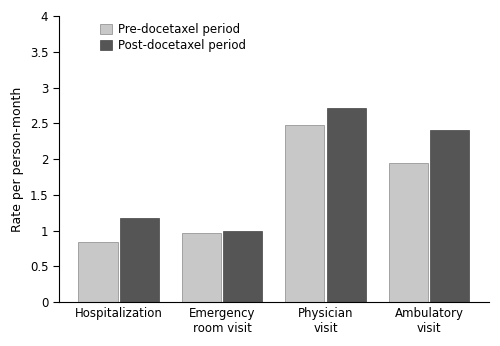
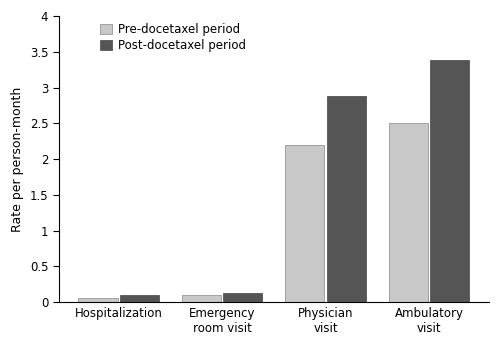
Pre-docetaxel period/Hospitalization: 0.84 -> 0.06
Post-docetaxel period/Hospitalization: 1.18 -> 0.10
Pre-docetaxel period/Emergency room visit: 0.96 -> 0.10
Post-docetaxel period/Emergency room visit: 1.00 -> 0.13
Pre-docetaxel period/Physician visit: 2.48 -> 2.20
Post-docetaxel period/Physician visit: 2.72 -> 2.88
Pre-docetaxel period/Ambulatory visit: 1.94 -> 2.50
Post-docetaxel period/Ambulatory visit: 2.40 -> 3.38
